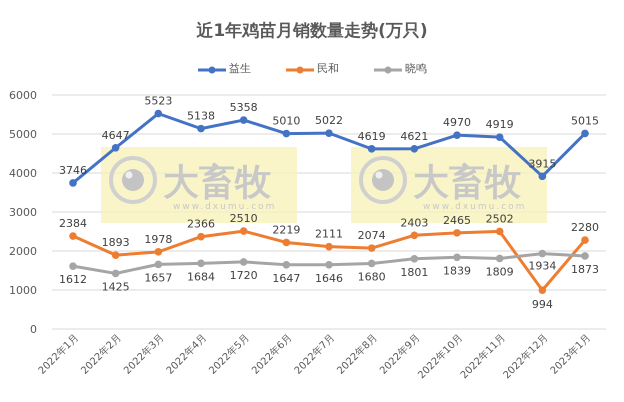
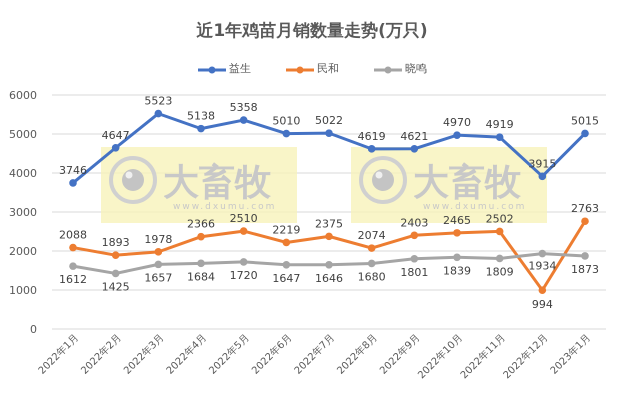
民和/2022年1月: 2384 -> 2088
民和/2022年7月: 2111 -> 2375
民和/2023年1月: 2280 -> 2763
